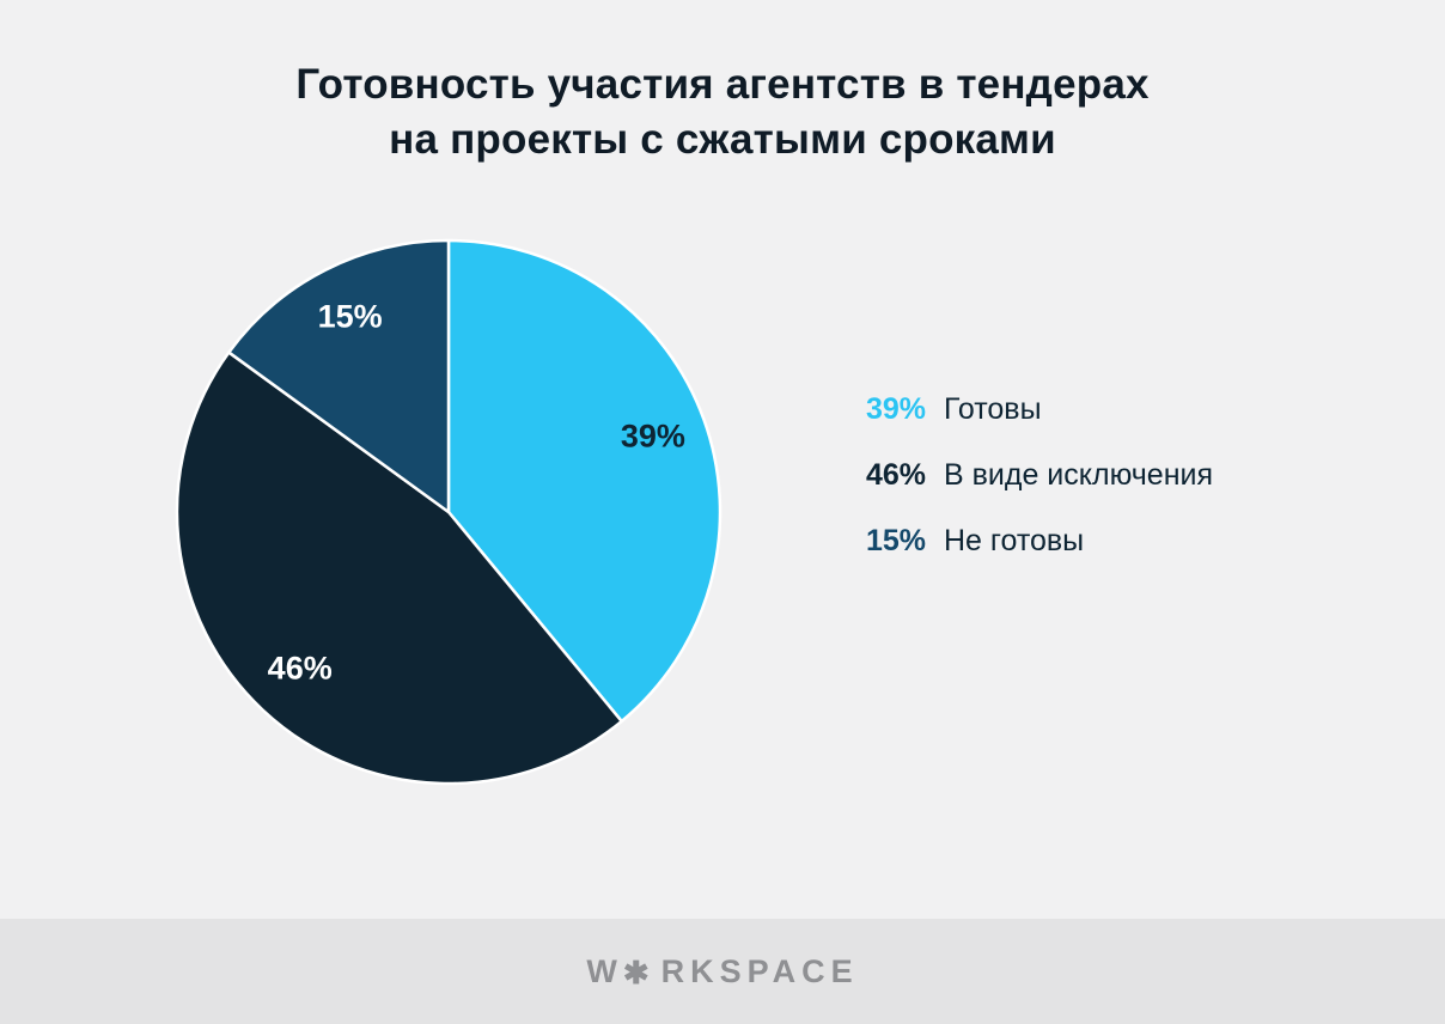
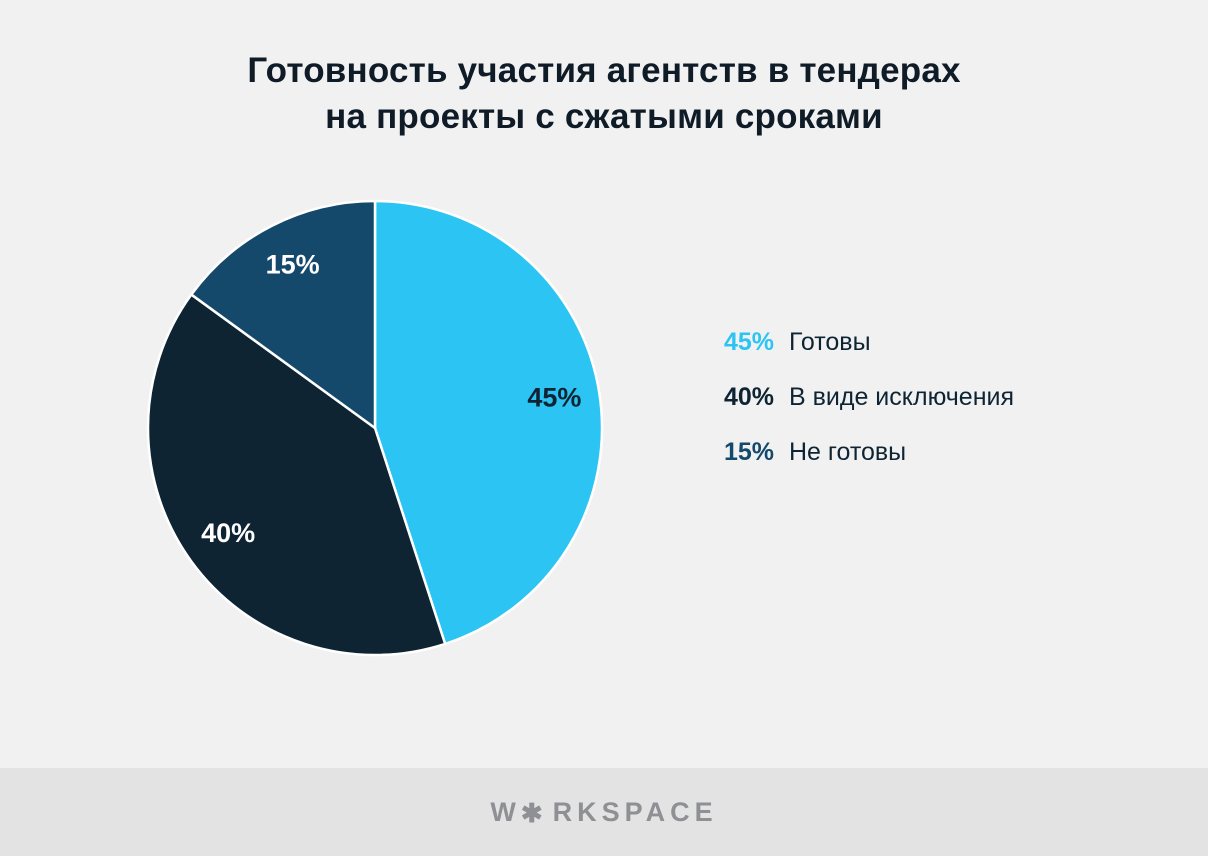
Готовы: 39% -> 45%
В виде исключения: 46% -> 40%
